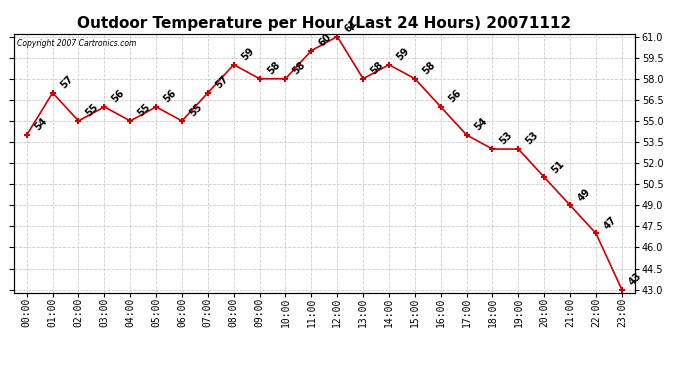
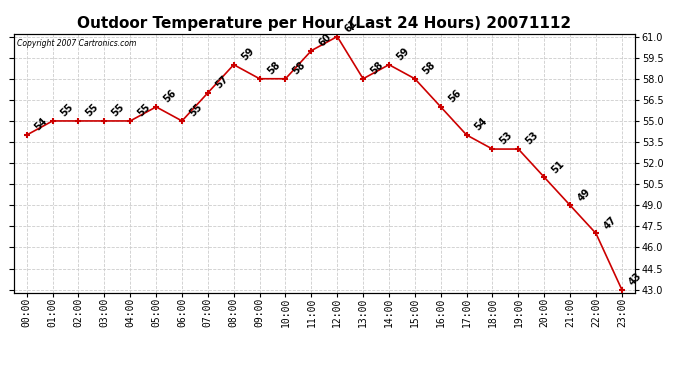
01:00: 57 -> 55
03:00: 56 -> 55
